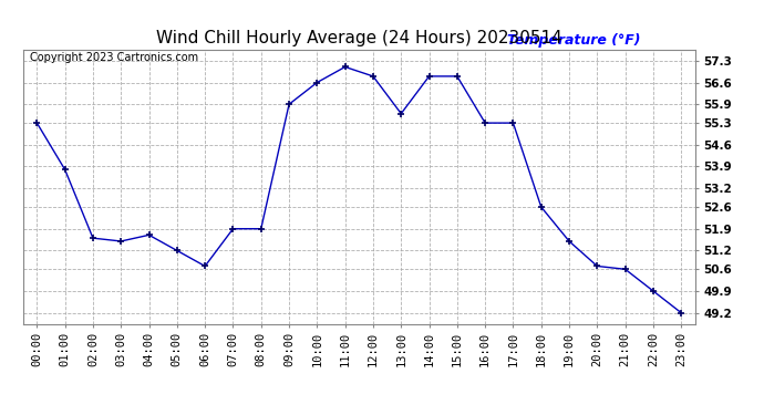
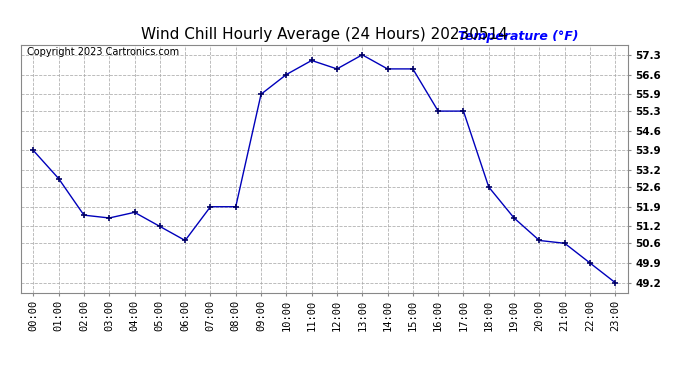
00:00: 55.3 -> 53.9
01:00: 53.8 -> 52.9
13:00: 55.6 -> 57.3
